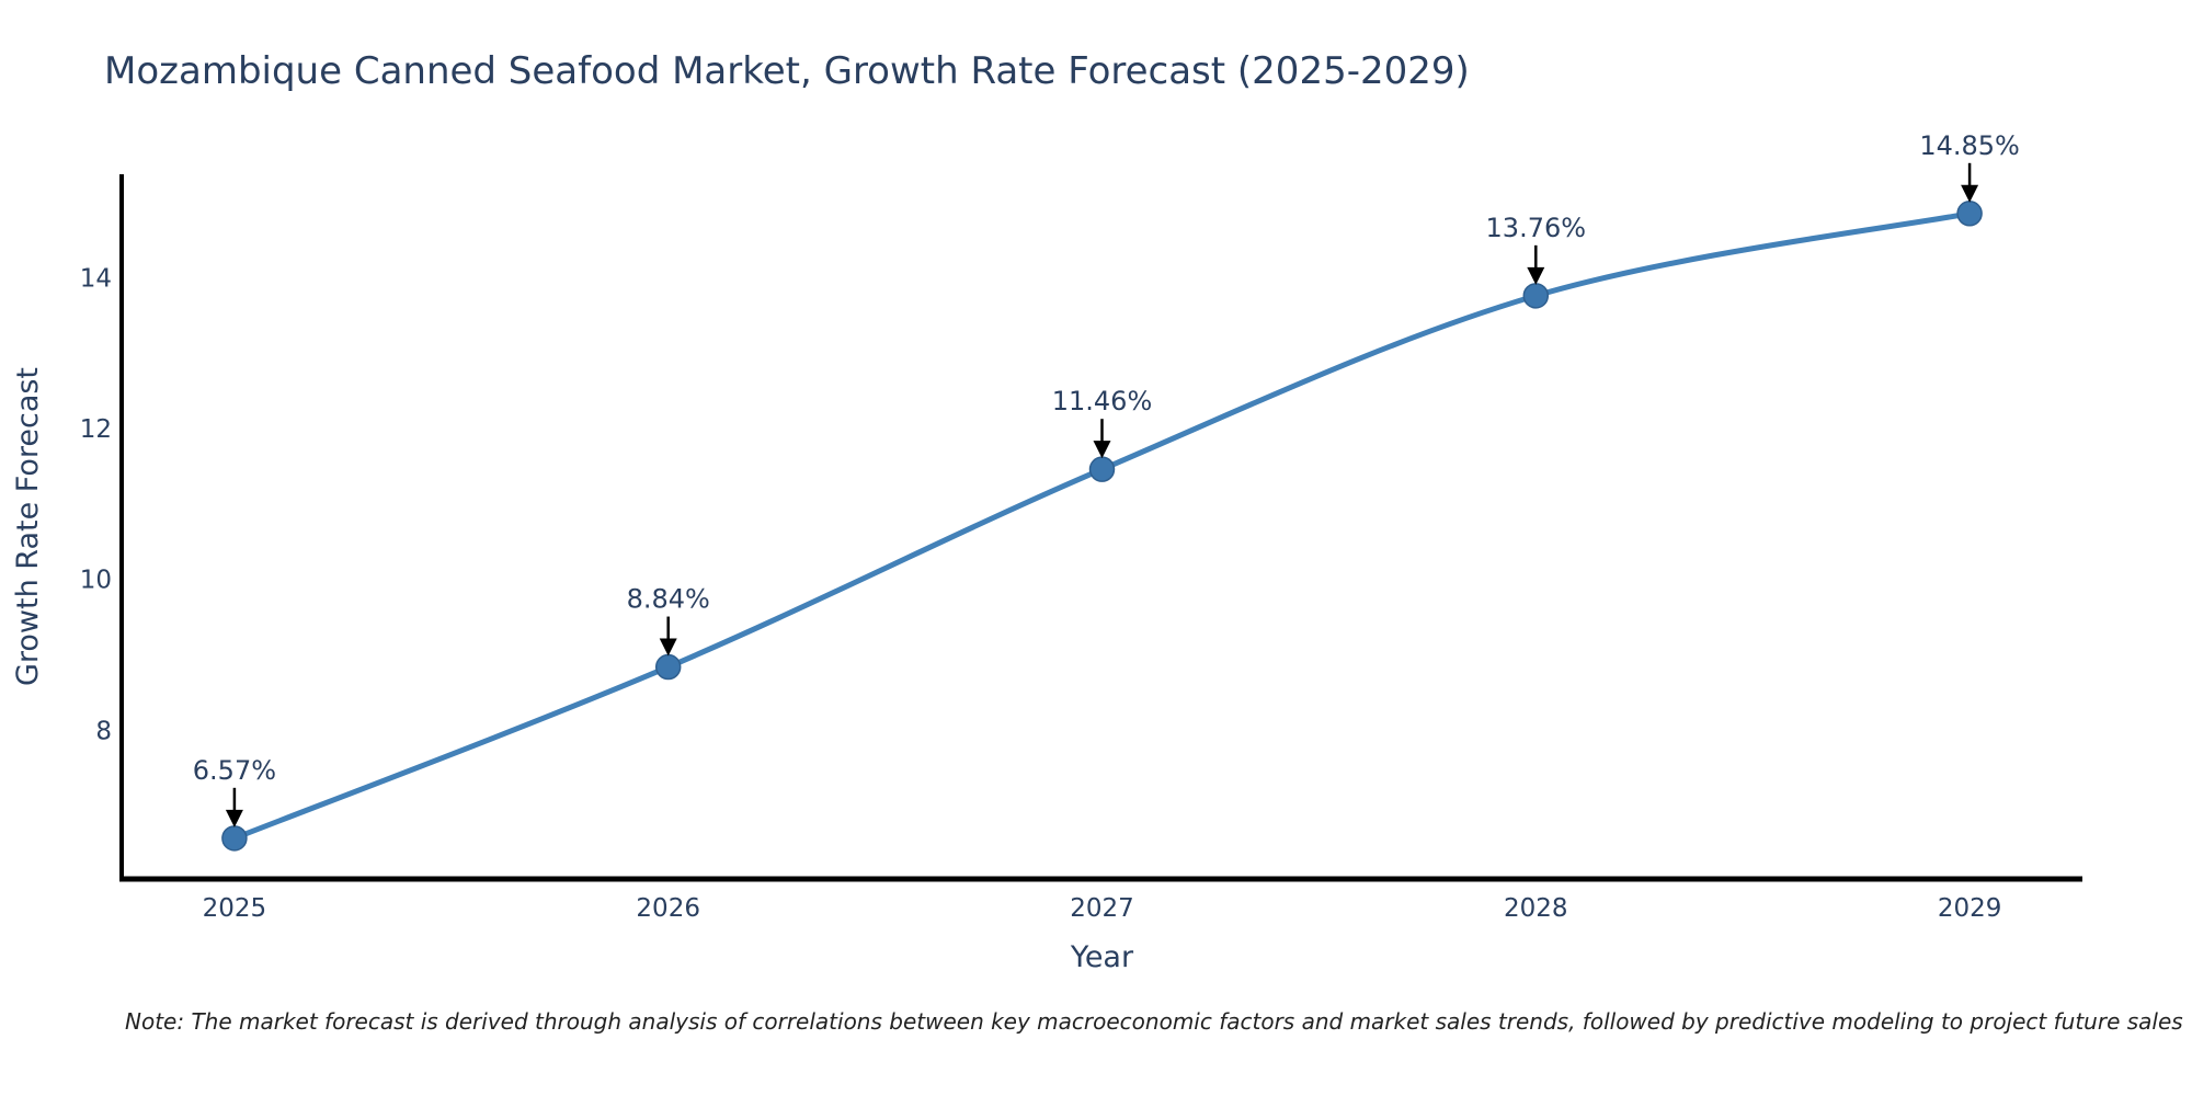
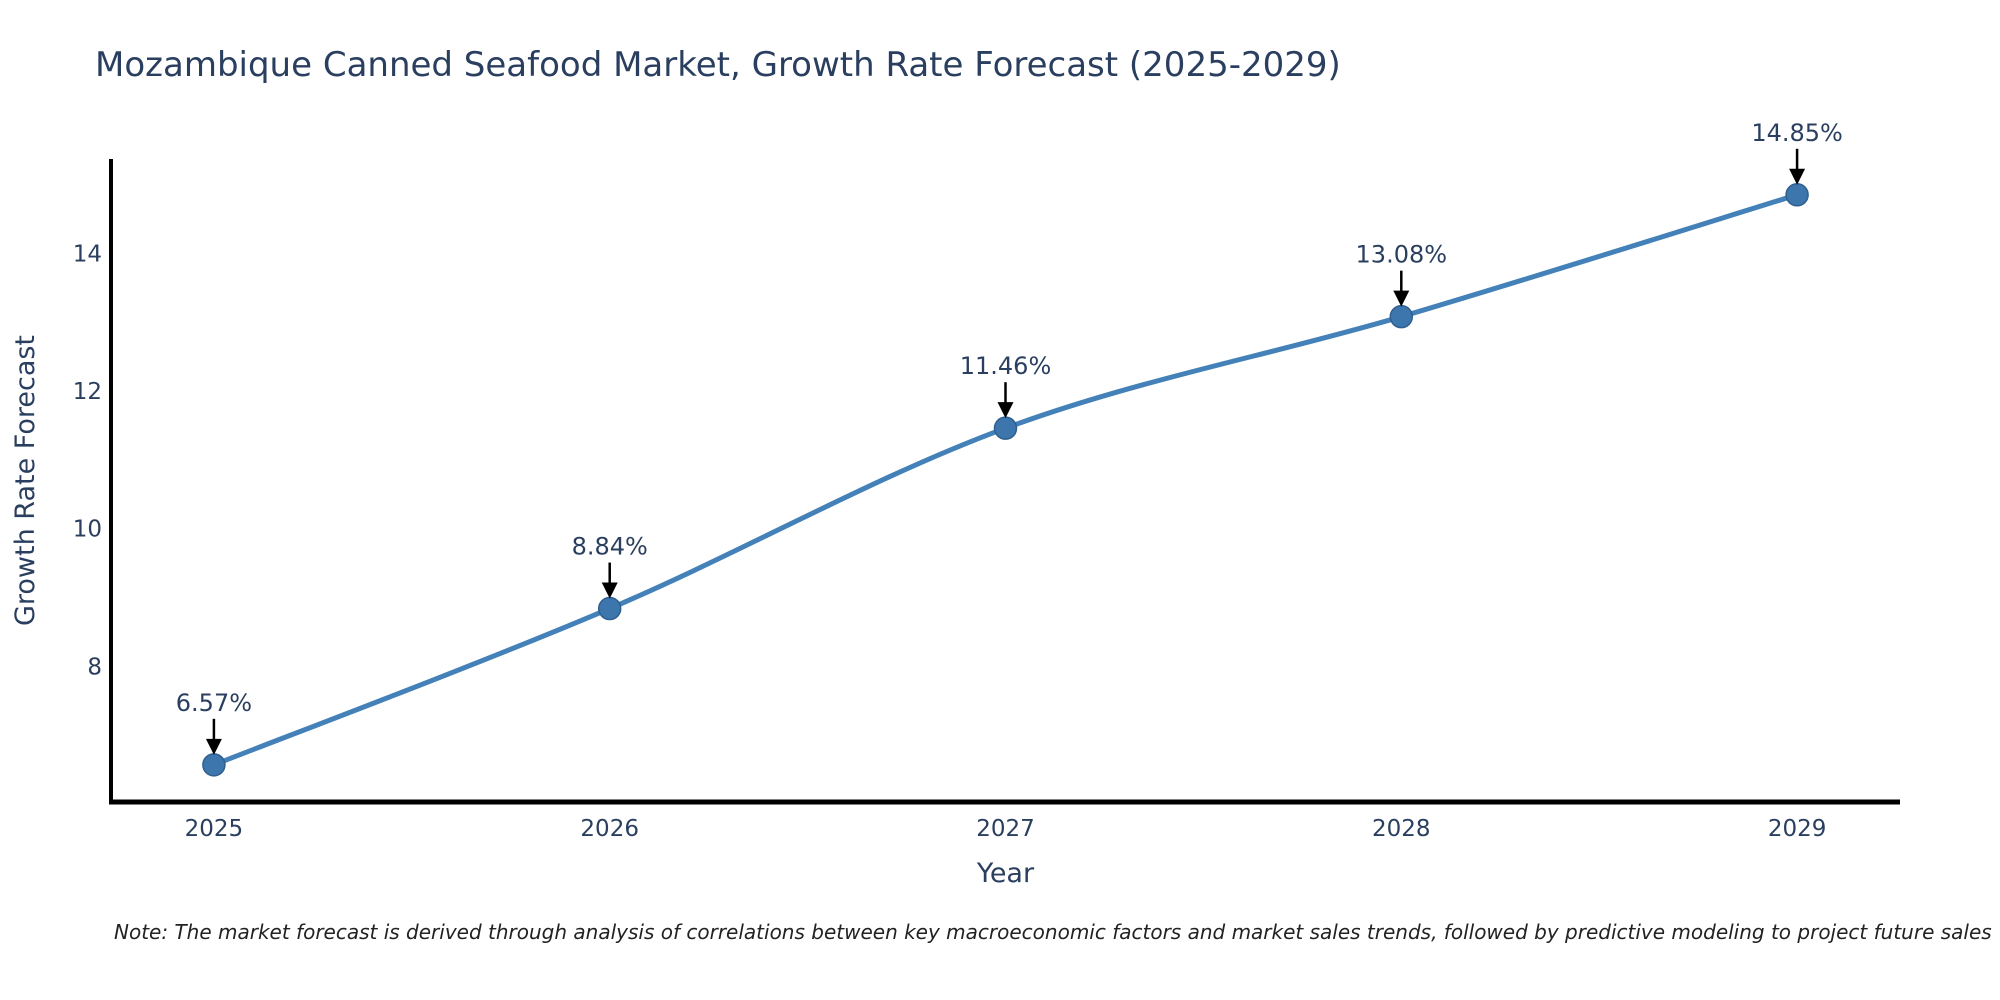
2028: 13.76% -> 13.08%
